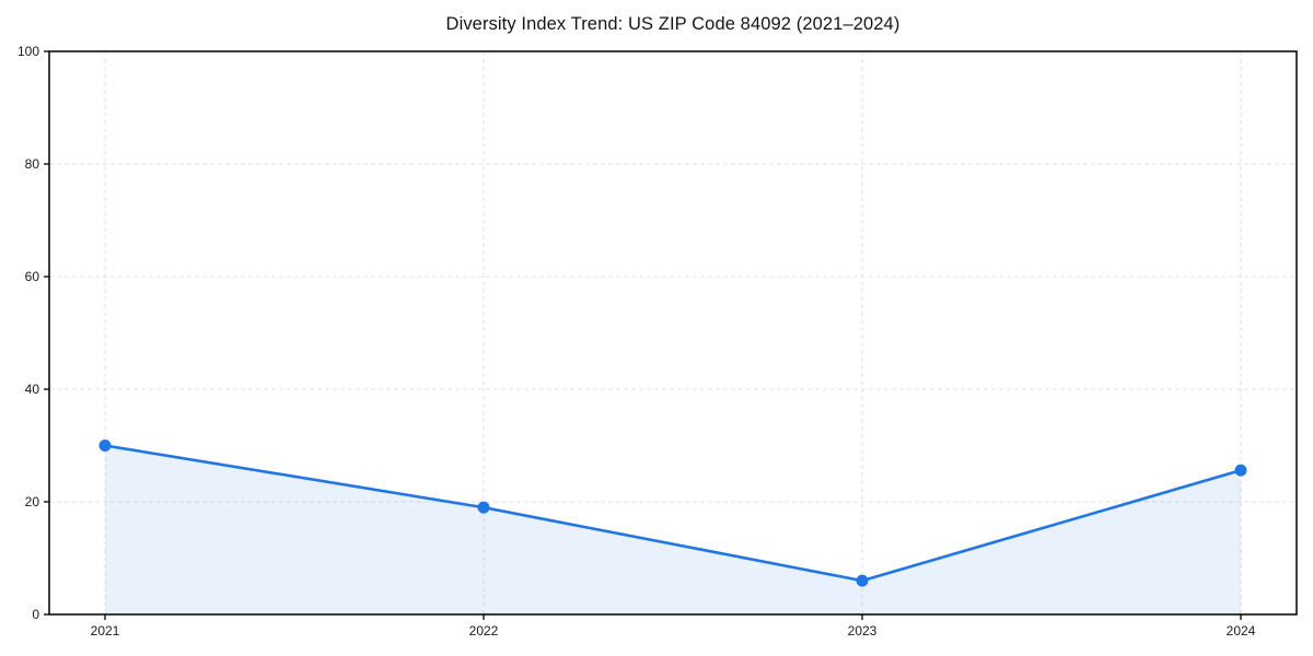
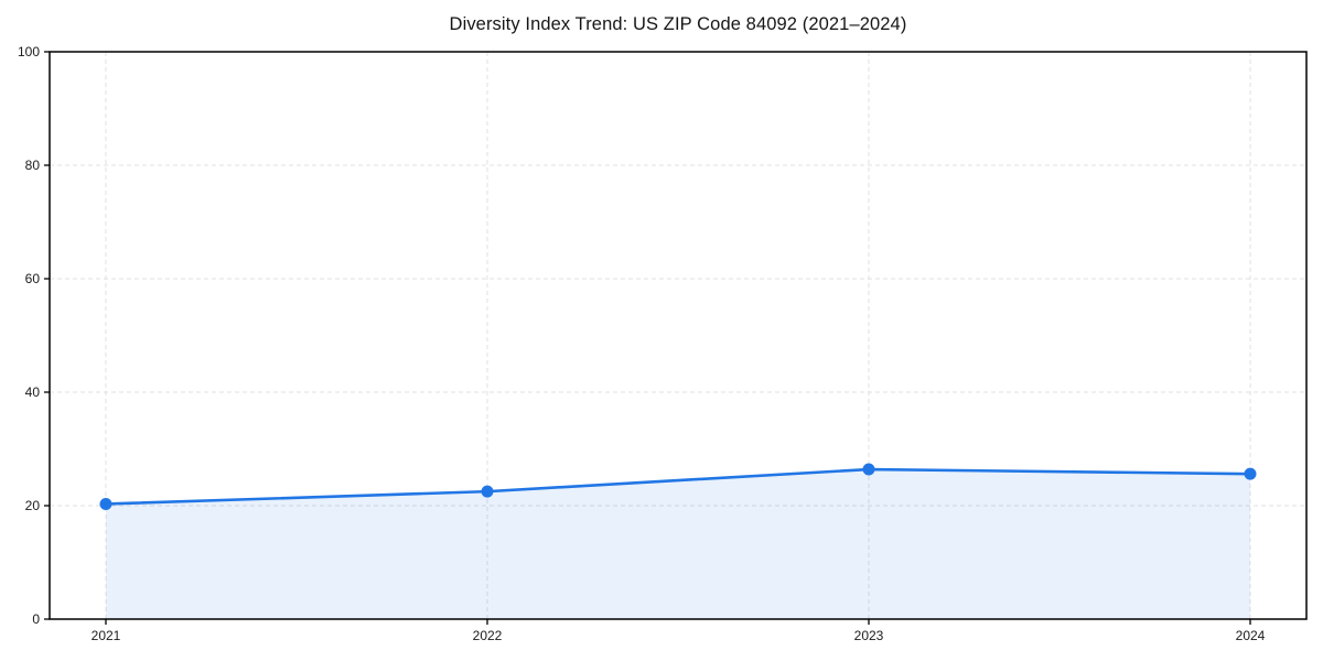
2021: 30 -> 20
2022: 19 -> 22
2023: 6 -> 26
